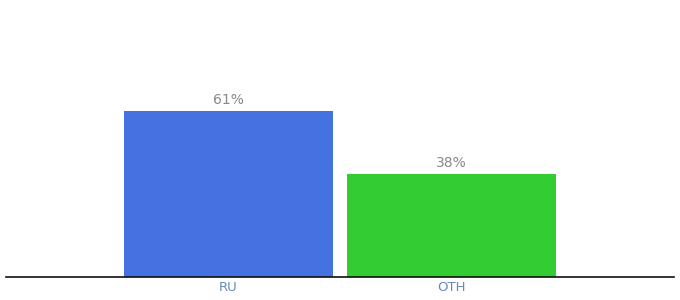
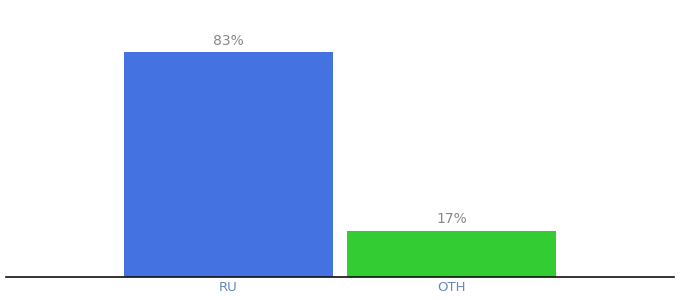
RU: 61% -> 83%
OTH: 38% -> 17%
